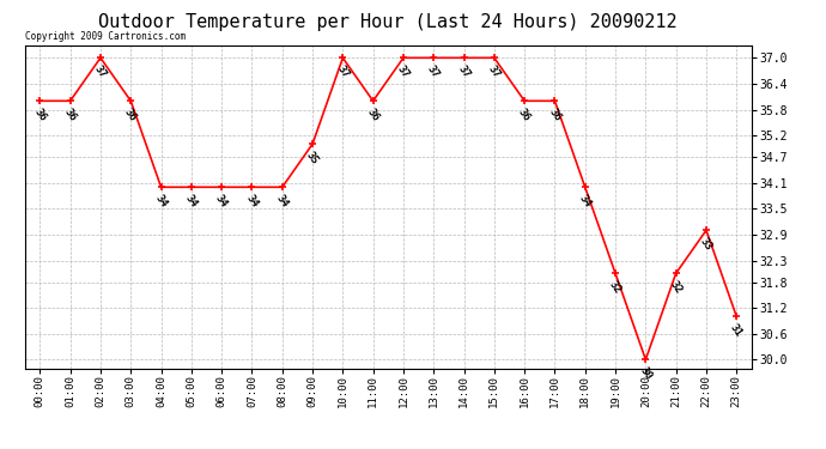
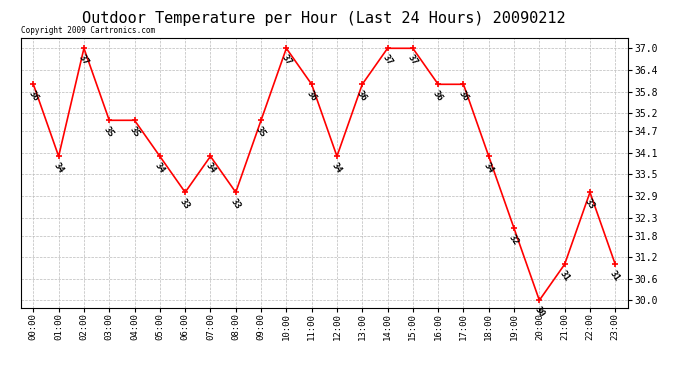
01:00: 36 -> 34
03:00: 36 -> 35
04:00: 34 -> 35
06:00: 34 -> 33
08:00: 34 -> 33
12:00: 37 -> 34
13:00: 37 -> 36
21:00: 32 -> 31
